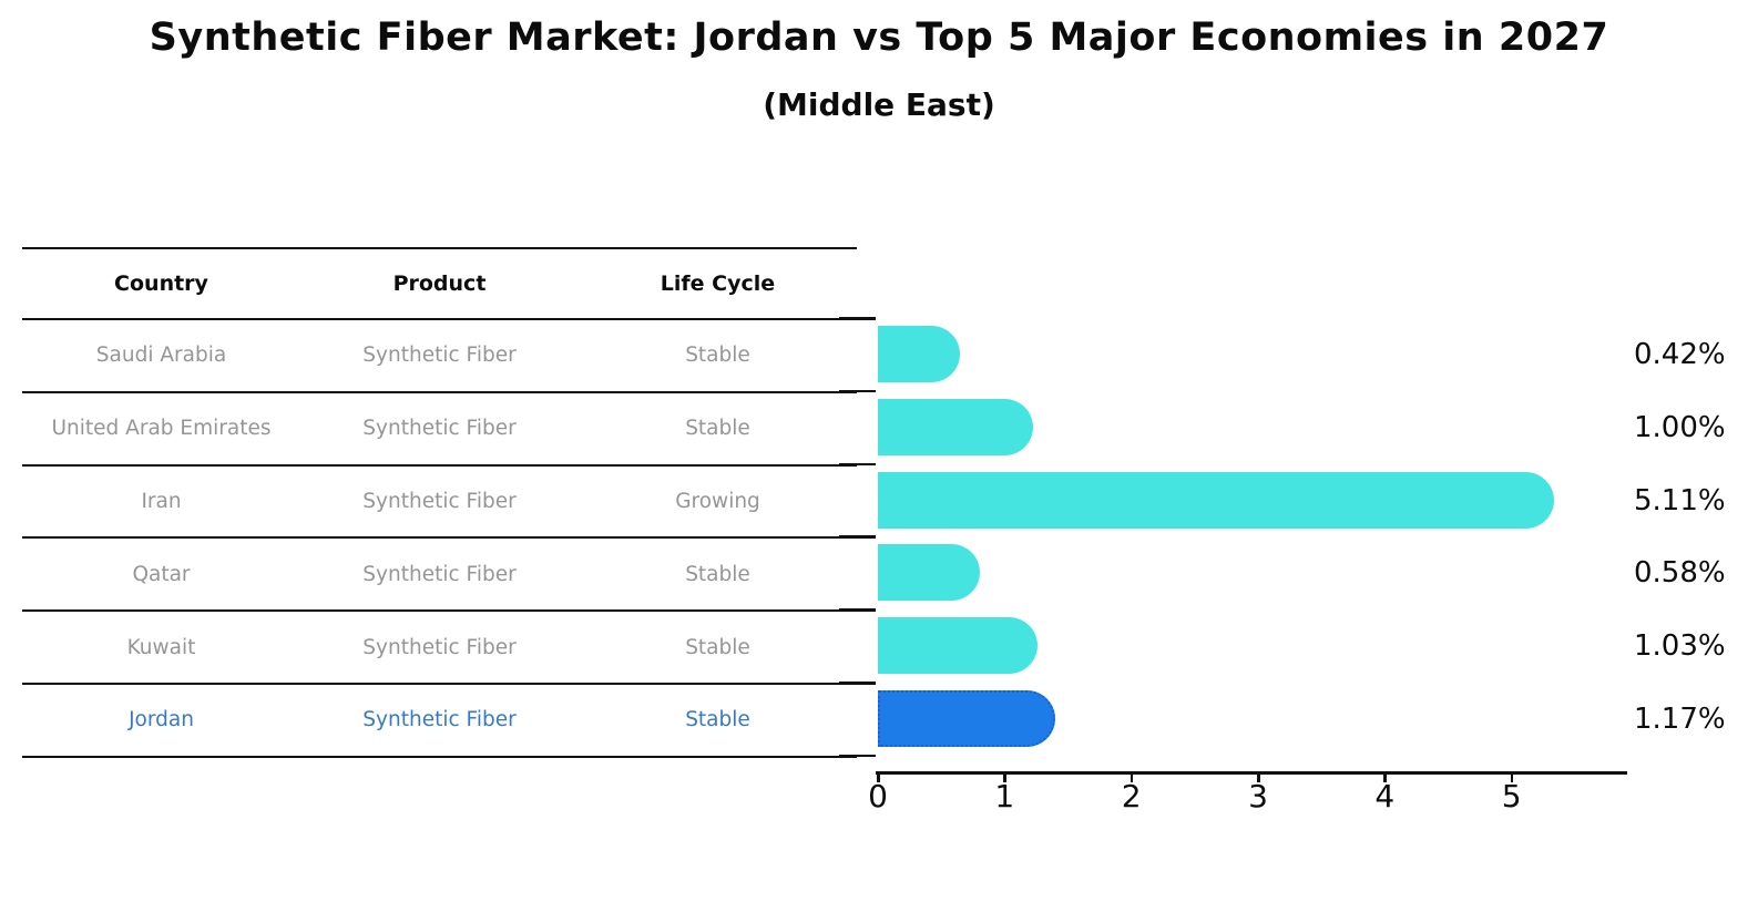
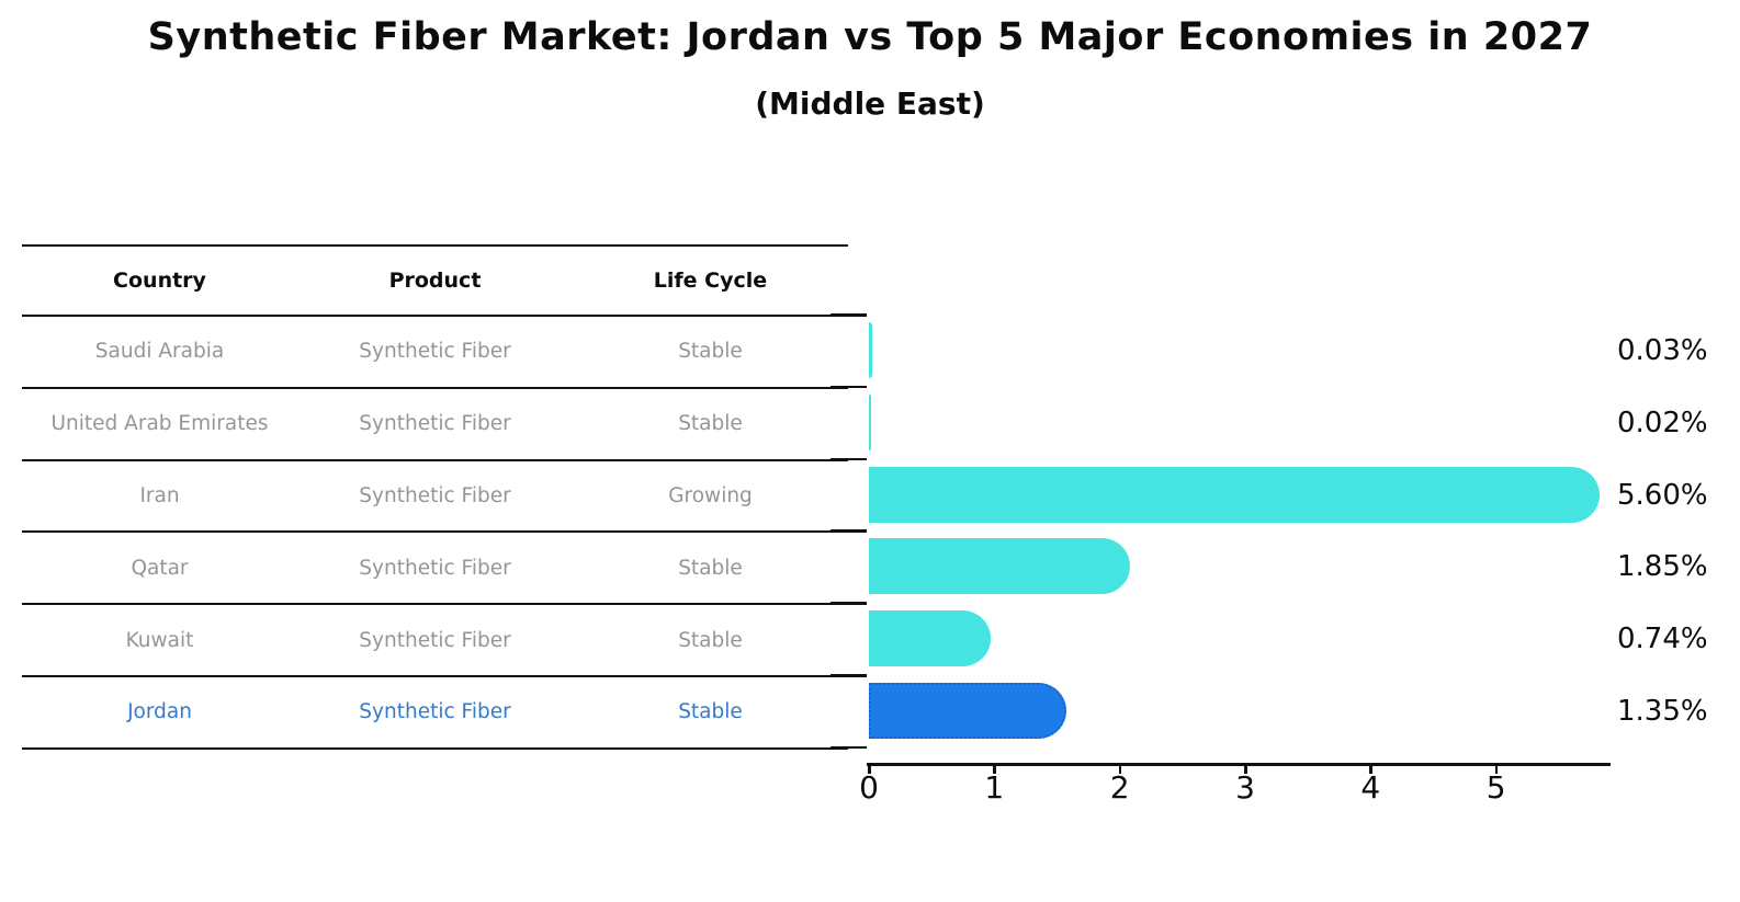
Saudi Arabia: 0.42% -> 0.03%
United Arab Emirates: 1.00% -> 0.02%
Iran: 5.11% -> 5.60%
Qatar: 0.58% -> 1.85%
Kuwait: 1.03% -> 0.74%
Jordan: 1.17% -> 1.35%
